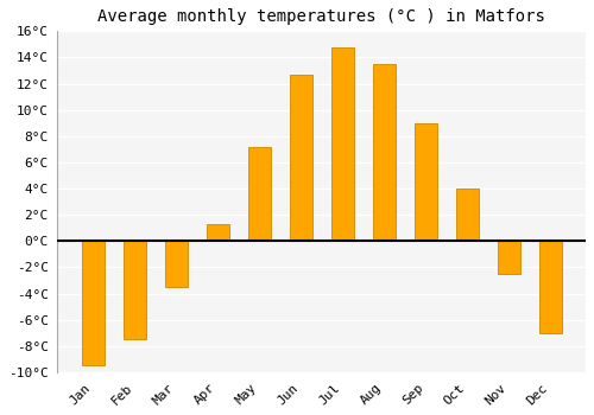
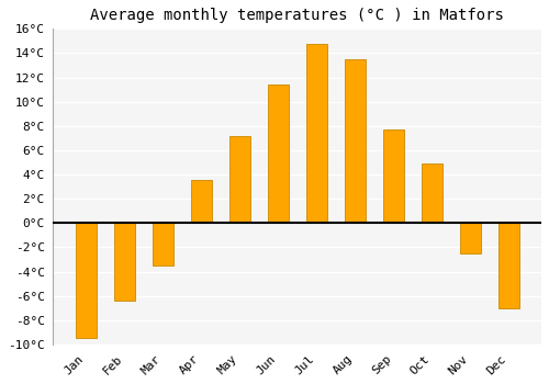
Feb: -7.5°C -> -6.4°C
Apr: 1.3°C -> 3.6°C
Jun: 12.7°C -> 11.4°C
Sep: 9.0°C -> 7.7°C
Oct: 4.0°C -> 4.9°C
